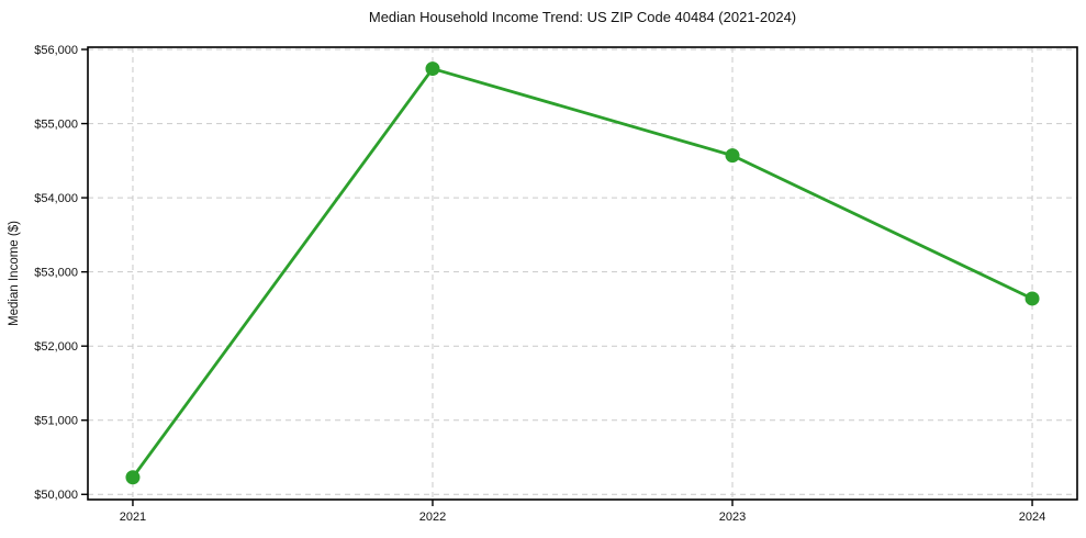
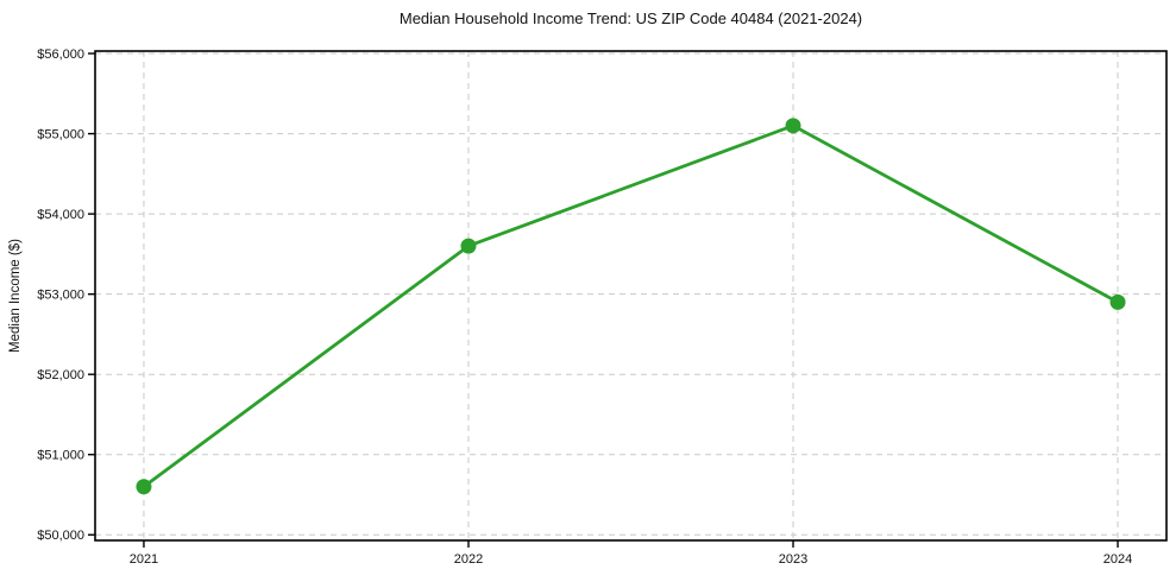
2021: $50200 -> $50600
2022: $55700 -> $53600
2023: $54600 -> $55100
2024: $52600 -> $52900
